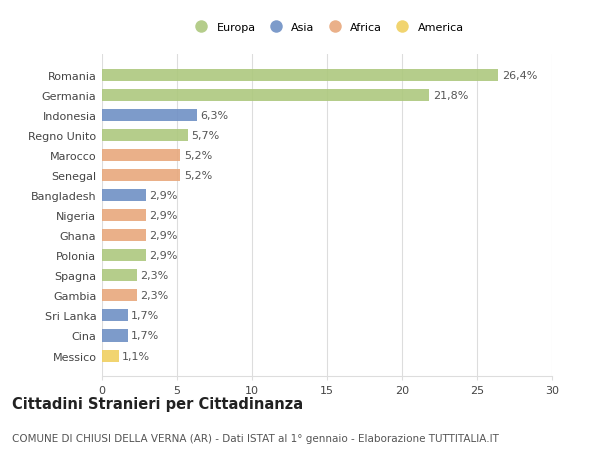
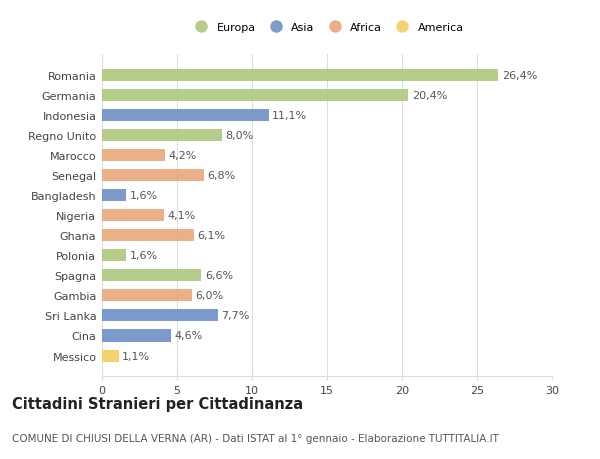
Germania: 21,8% -> 20,4%
Indonesia: 6,3% -> 11,1%
Regno Unito: 5,7% -> 8,0%
Marocco: 5,2% -> 4,2%
Senegal: 5,2% -> 6,8%
Bangladesh: 2,9% -> 1,6%
Nigeria: 2,9% -> 4,1%
Ghana: 2,9% -> 6,1%
Polonia: 2,9% -> 1,6%
Spagna: 2,3% -> 6,6%
Gambia: 2,3% -> 6,0%
Sri Lanka: 1,7% -> 7,7%
Cina: 1,7% -> 4,6%
